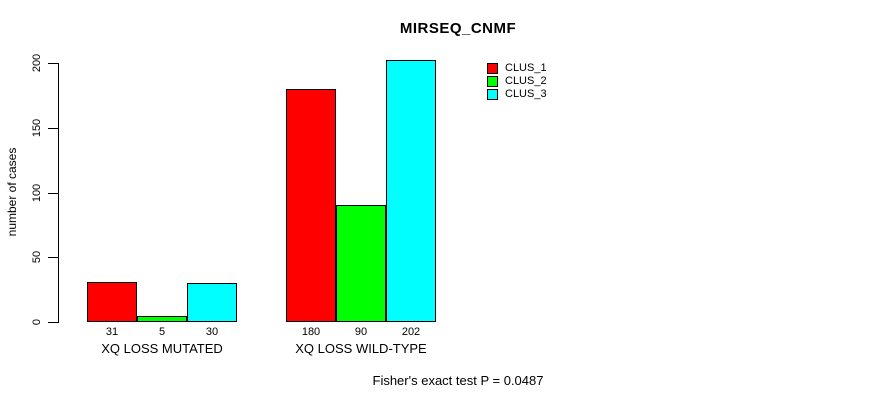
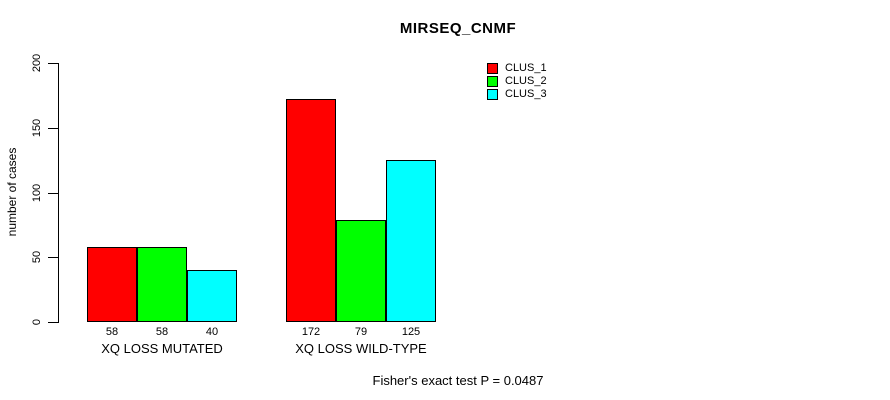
CLUS_1/XQ LOSS MUTATED: 31 -> 58
CLUS_2/XQ LOSS MUTATED: 5 -> 58
CLUS_3/XQ LOSS MUTATED: 30 -> 40
CLUS_1/XQ LOSS WILD-TYPE: 180 -> 172
CLUS_2/XQ LOSS WILD-TYPE: 90 -> 79
CLUS_3/XQ LOSS WILD-TYPE: 202 -> 125
